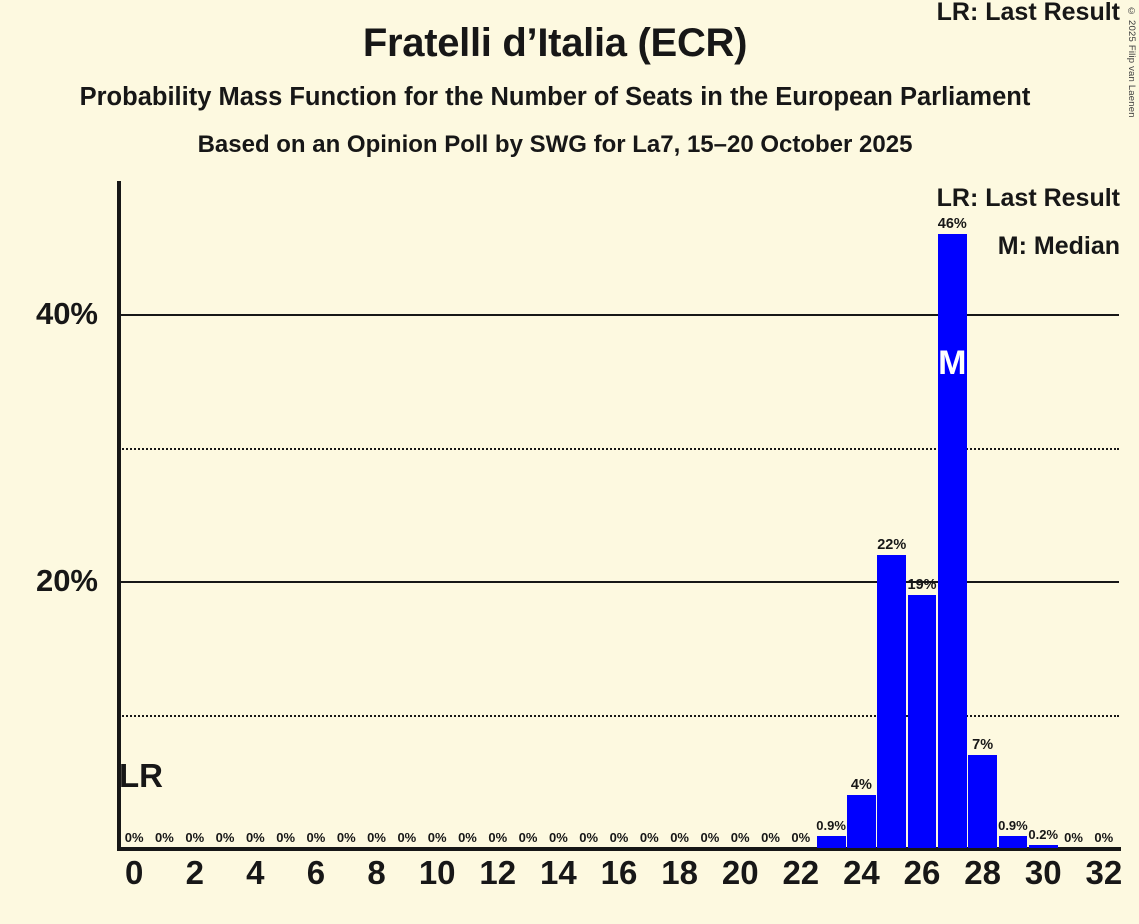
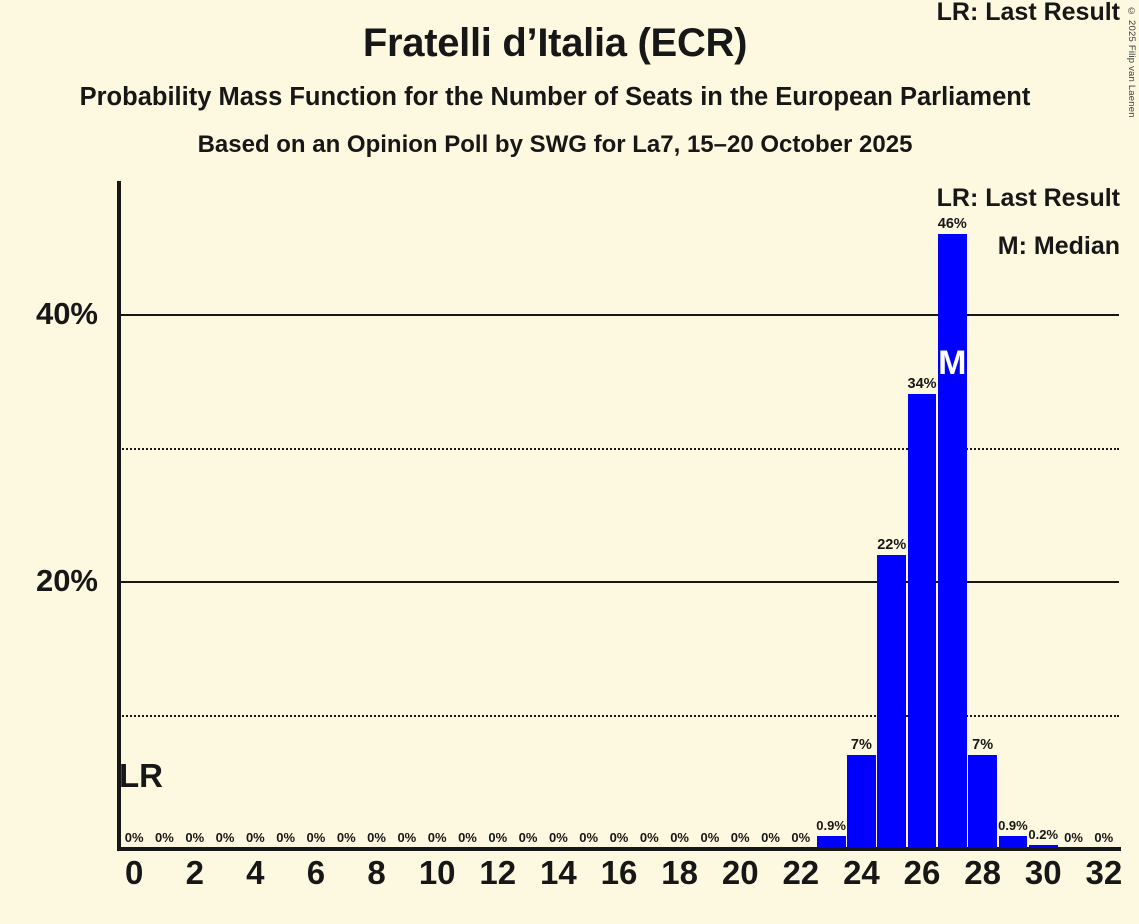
24: 4% -> 7%
26: 19% -> 34%
